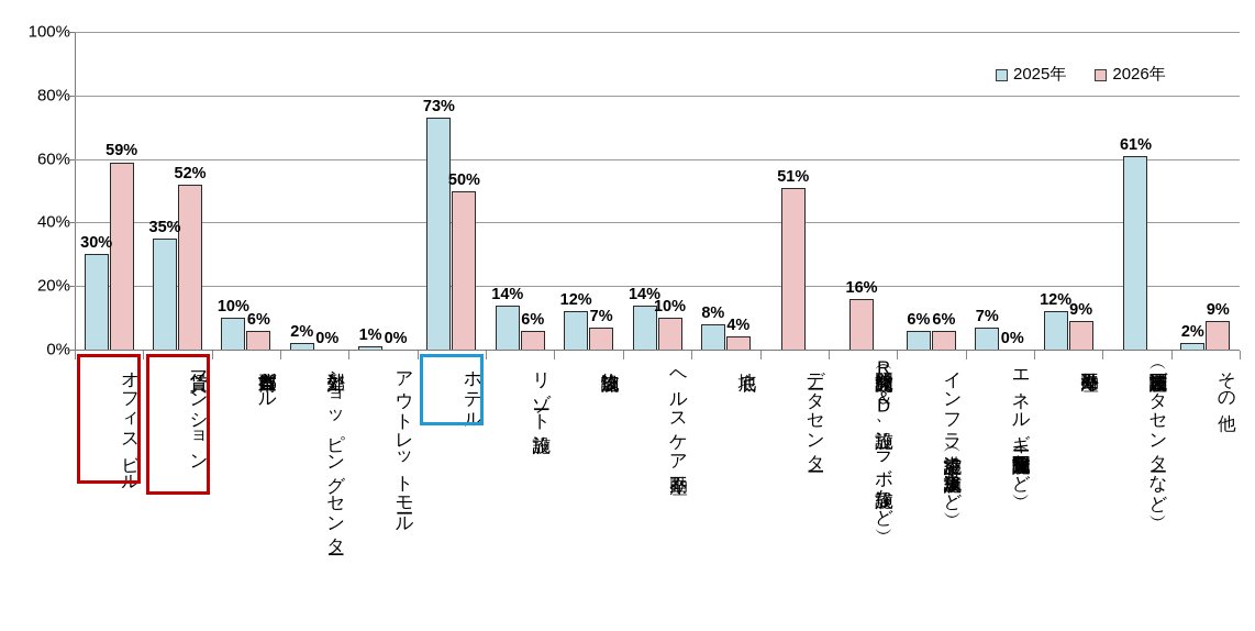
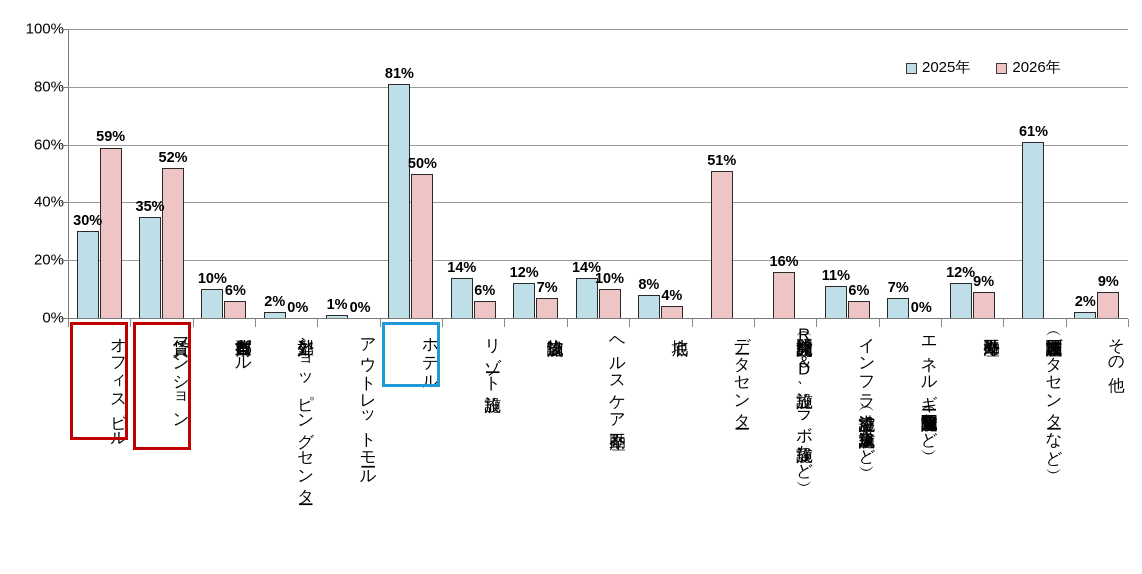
2025年/ホテル: 73% -> 81%
2025年/インフラ施設（空港、上下水道施設など）: 6% -> 11%
